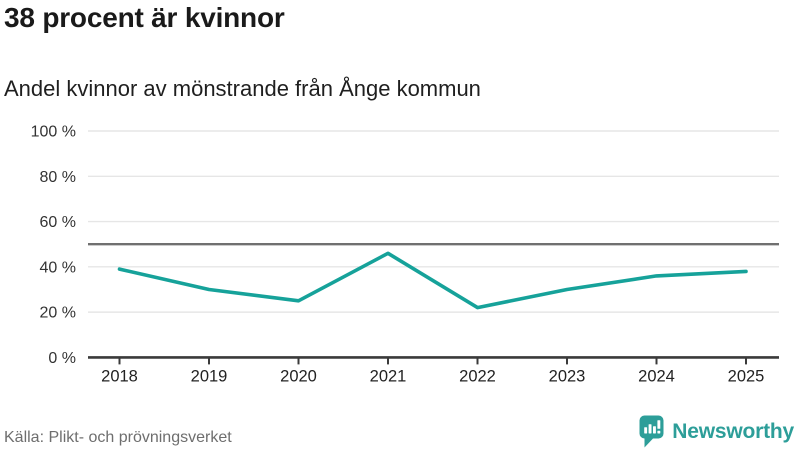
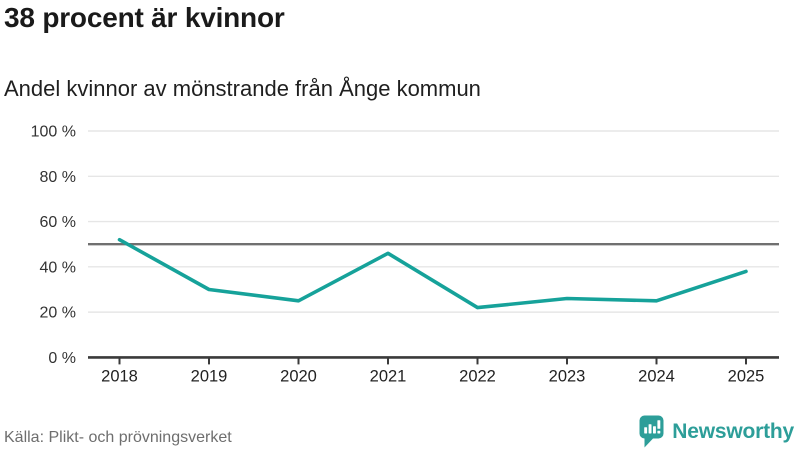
2018: 39% -> 52%
2023: 30% -> 26%
2024: 36% -> 25%
